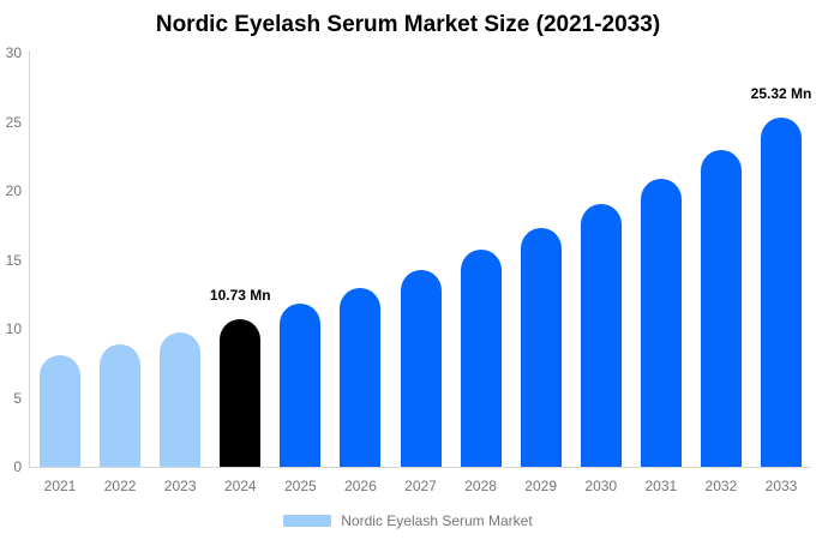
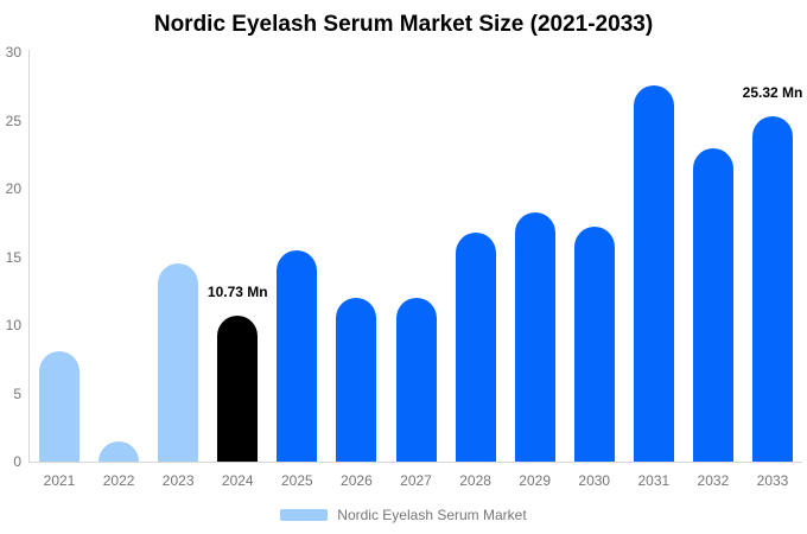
2022: 8.9 -> 1.5
2023: 9.8 -> 14.5
2025: 11.8 -> 15.5
2026: 13.0 -> 12.0
2027: 14.3 -> 12.0
2028: 15.7 -> 16.8
2029: 17.3 -> 18.3
2030: 19.0 -> 17.2
2031: 20.9 -> 27.6
